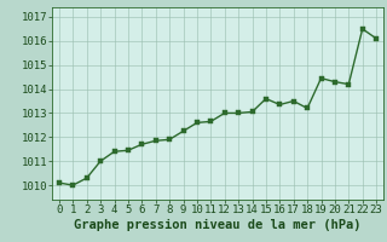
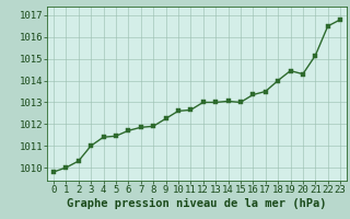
0: 1010.1 -> 1009.8
15: 1013.6 -> 1013.0
18: 1013.2 -> 1014.0
21: 1014.2 -> 1015.1
23: 1016.1 -> 1016.8
